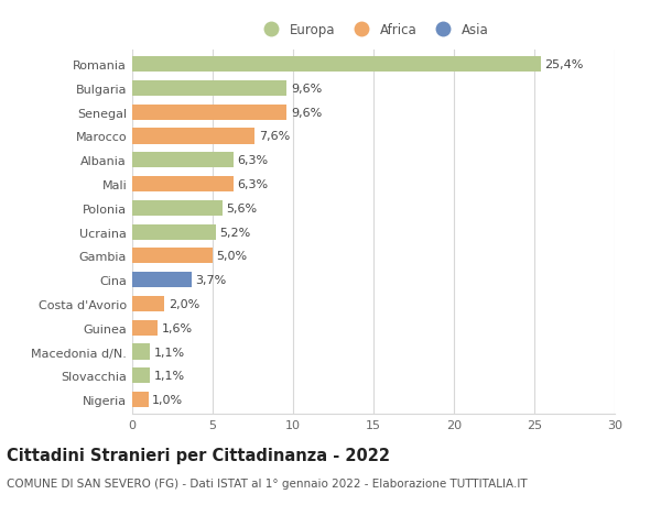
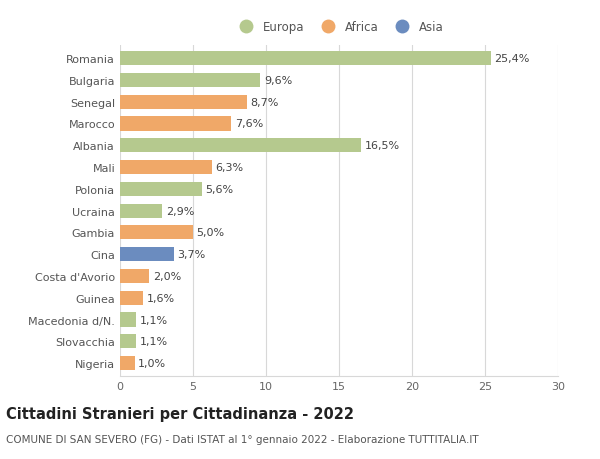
Senegal: 9,6% -> 8,7%
Albania: 6,3% -> 16,5%
Ucraina: 5,2% -> 2,9%
